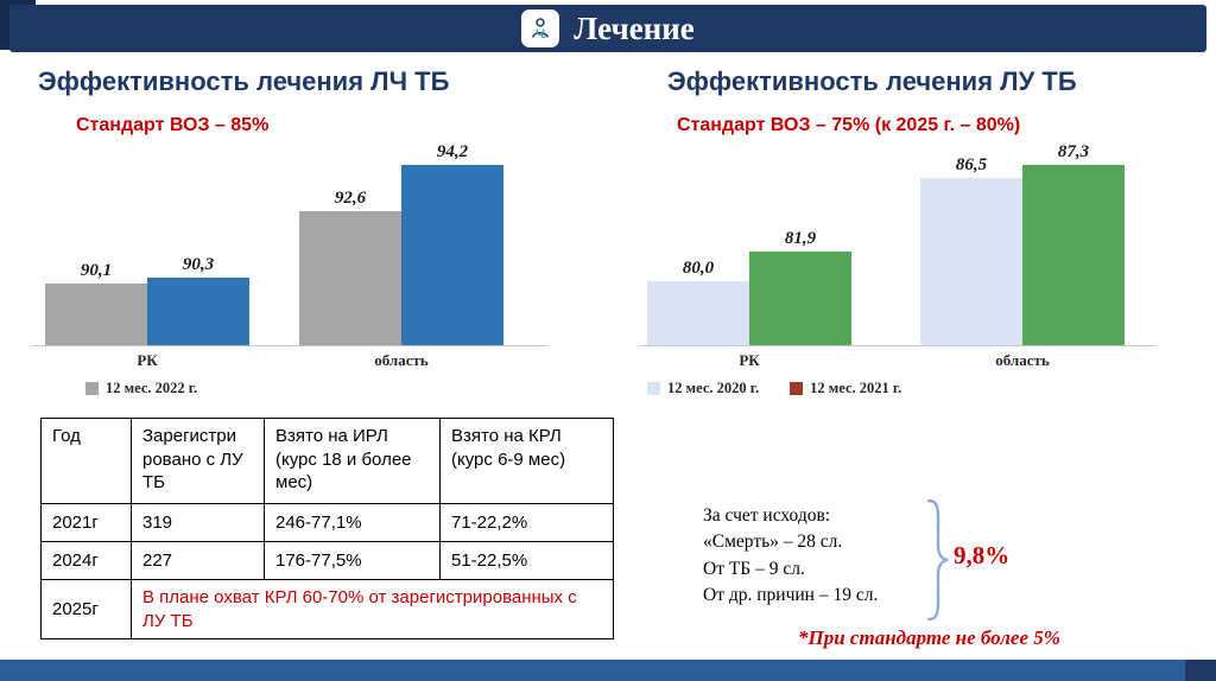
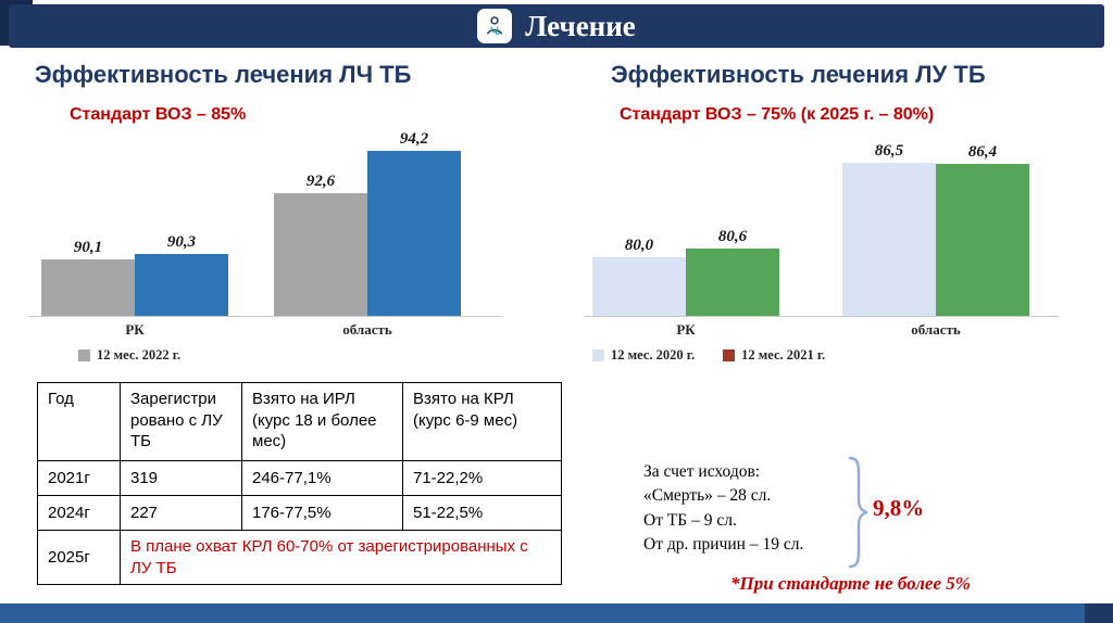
Эффективность лечения ЛУ ТБ/12 мес. 2021 г./РК: 81,9 -> 80,6
Эффективность лечения ЛУ ТБ/12 мес. 2021 г./область: 87,3 -> 86,4
